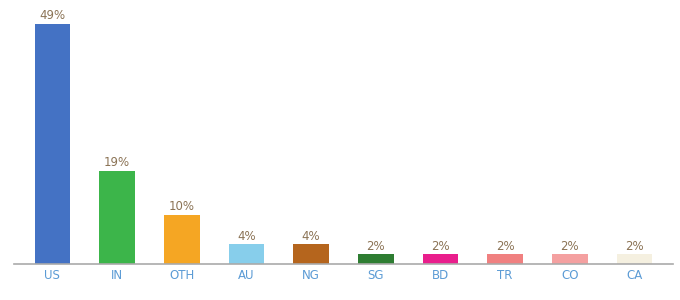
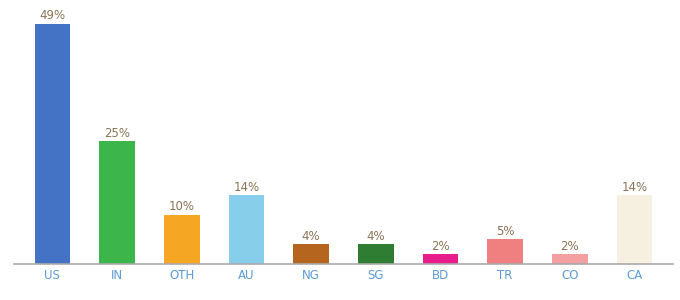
IN: 19% -> 25%
AU: 4% -> 14%
SG: 2% -> 4%
TR: 2% -> 5%
CA: 2% -> 14%
